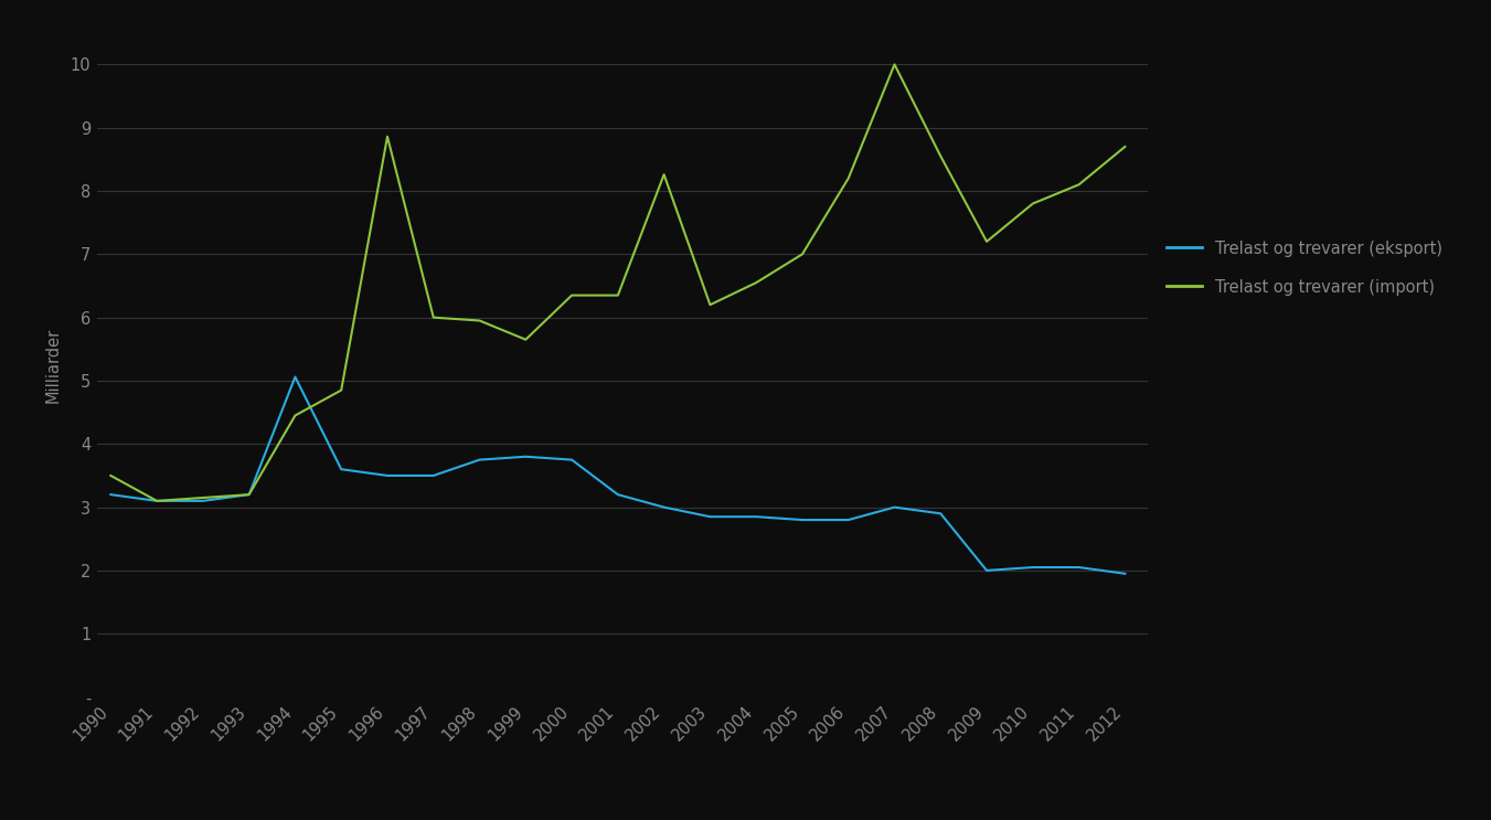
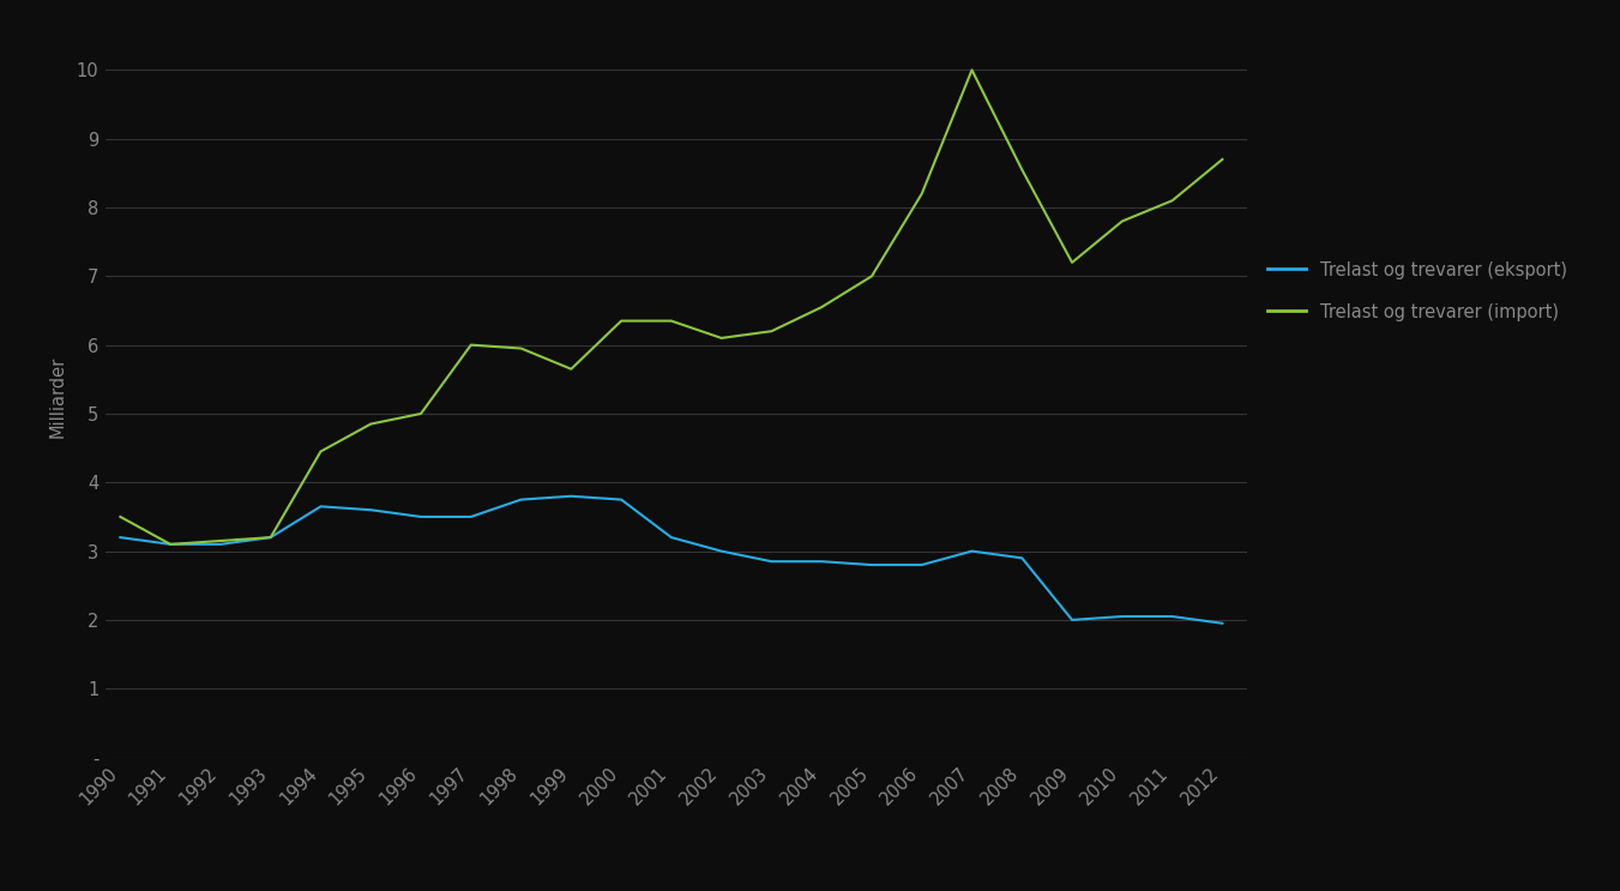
Trelast og trevarer (eksport)/1994: 5.06 -> 3.65
Trelast og trevarer (import)/1996: 8.86 -> 5.00
Trelast og trevarer (import)/2002: 8.26 -> 6.10
